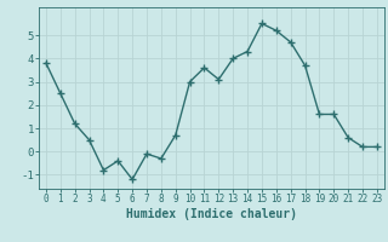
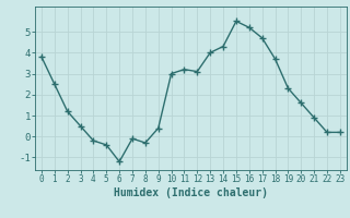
4: -0.8 -> -0.2
9: 0.7 -> 0.4
11: 3.6 -> 3.2
19: 1.6 -> 2.3
21: 0.6 -> 0.9
